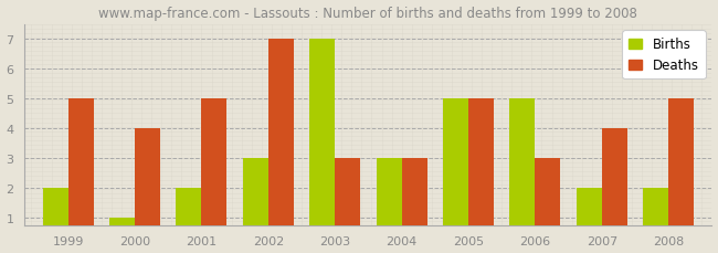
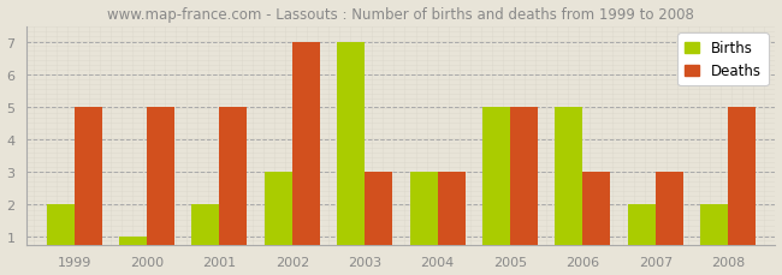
Deaths/2000: 4 -> 5
Deaths/2007: 4 -> 3
